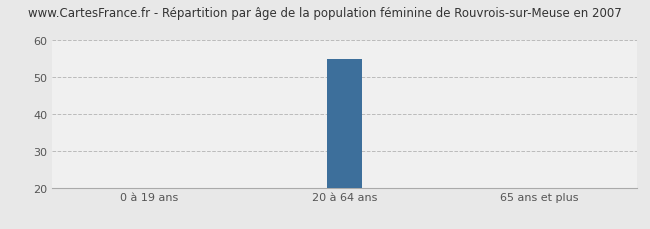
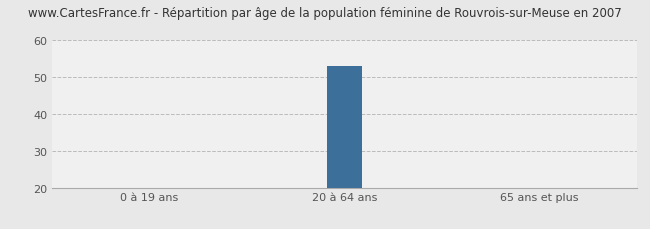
20 à 64 ans: 55 -> 53
